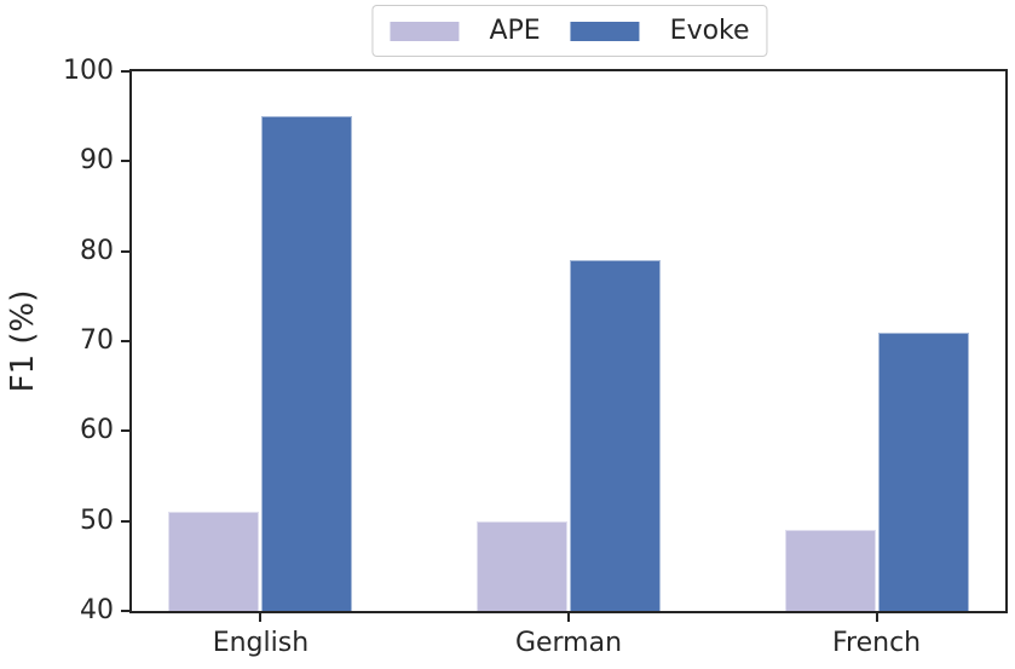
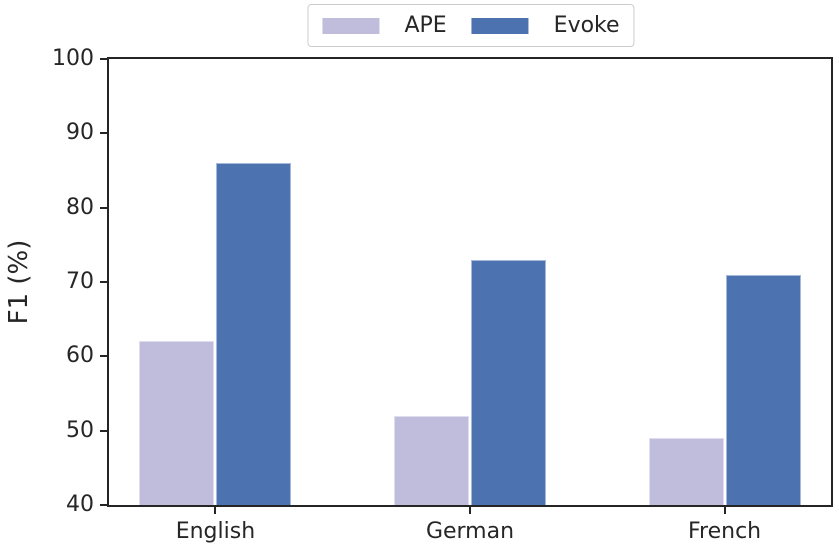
APE/English: 51 -> 62
Evoke/English: 95 -> 86
APE/German: 50 -> 52
Evoke/German: 79 -> 73
